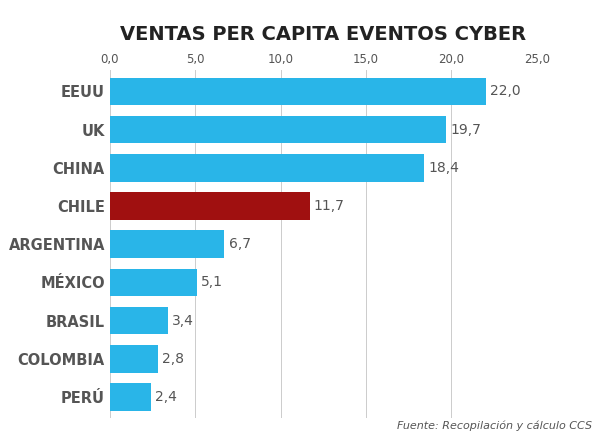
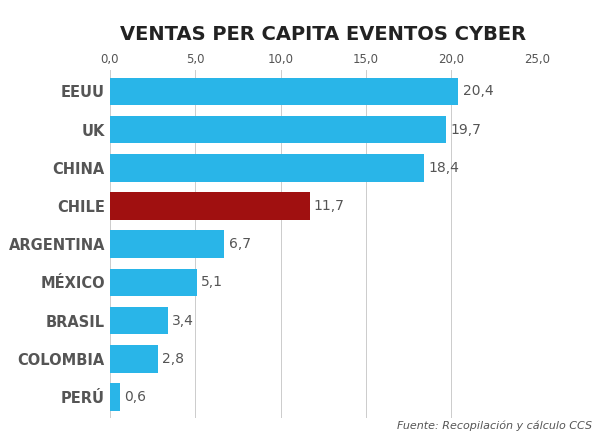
EEUU: 22,0 -> 20,4
PERÚ: 2,4 -> 0,6
